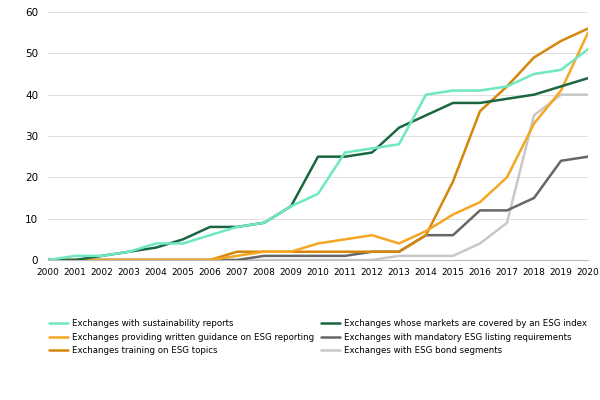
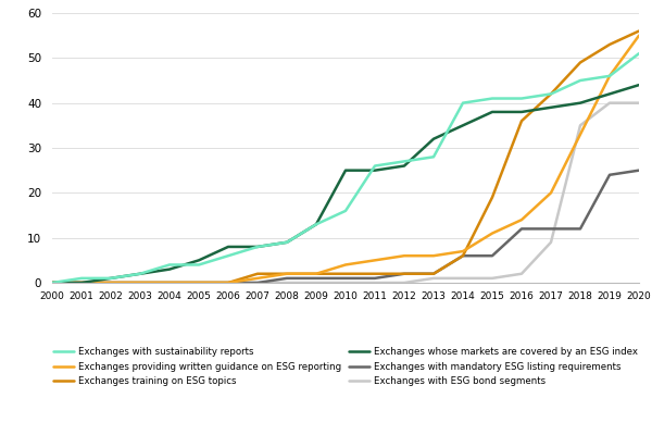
Exchanges providing written guidance on ESG reporting/2013: 4 -> 6
Exchanges with ESG bond segments/2016: 4 -> 2
Exchanges with mandatory ESG listing requirements/2018: 15 -> 12
Exchanges providing written guidance on ESG reporting/2019: 41 -> 46
